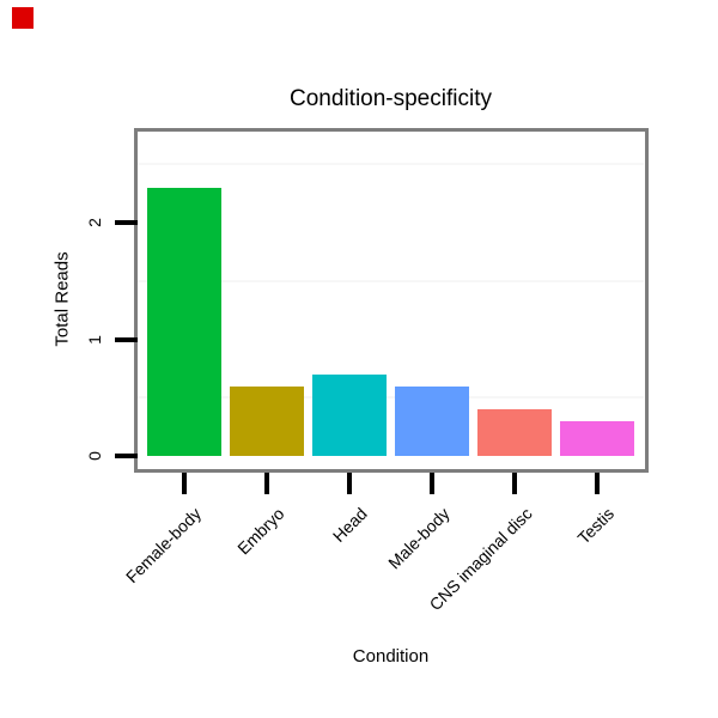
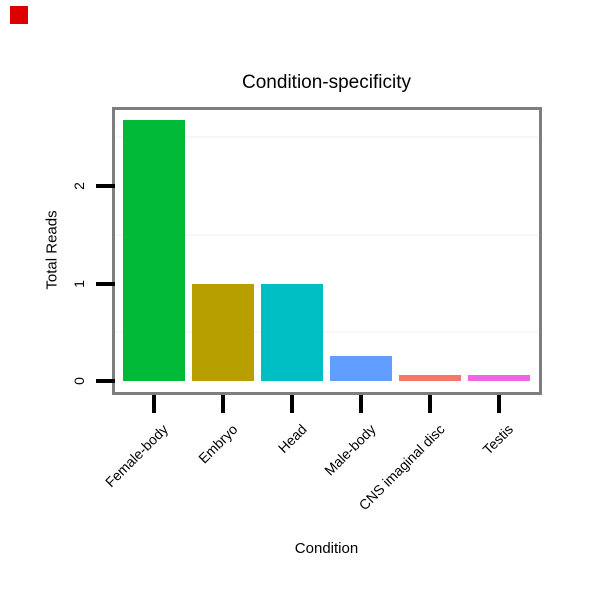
Female-body: 2.3 -> 2.7
Embryo: 0.6 -> 1.0
Head: 0.7 -> 1.0
Male-body: 0.6 -> 0.3
CNS imaginal disc: 0.4 -> 0.1
Testis: 0.3 -> 0.1
